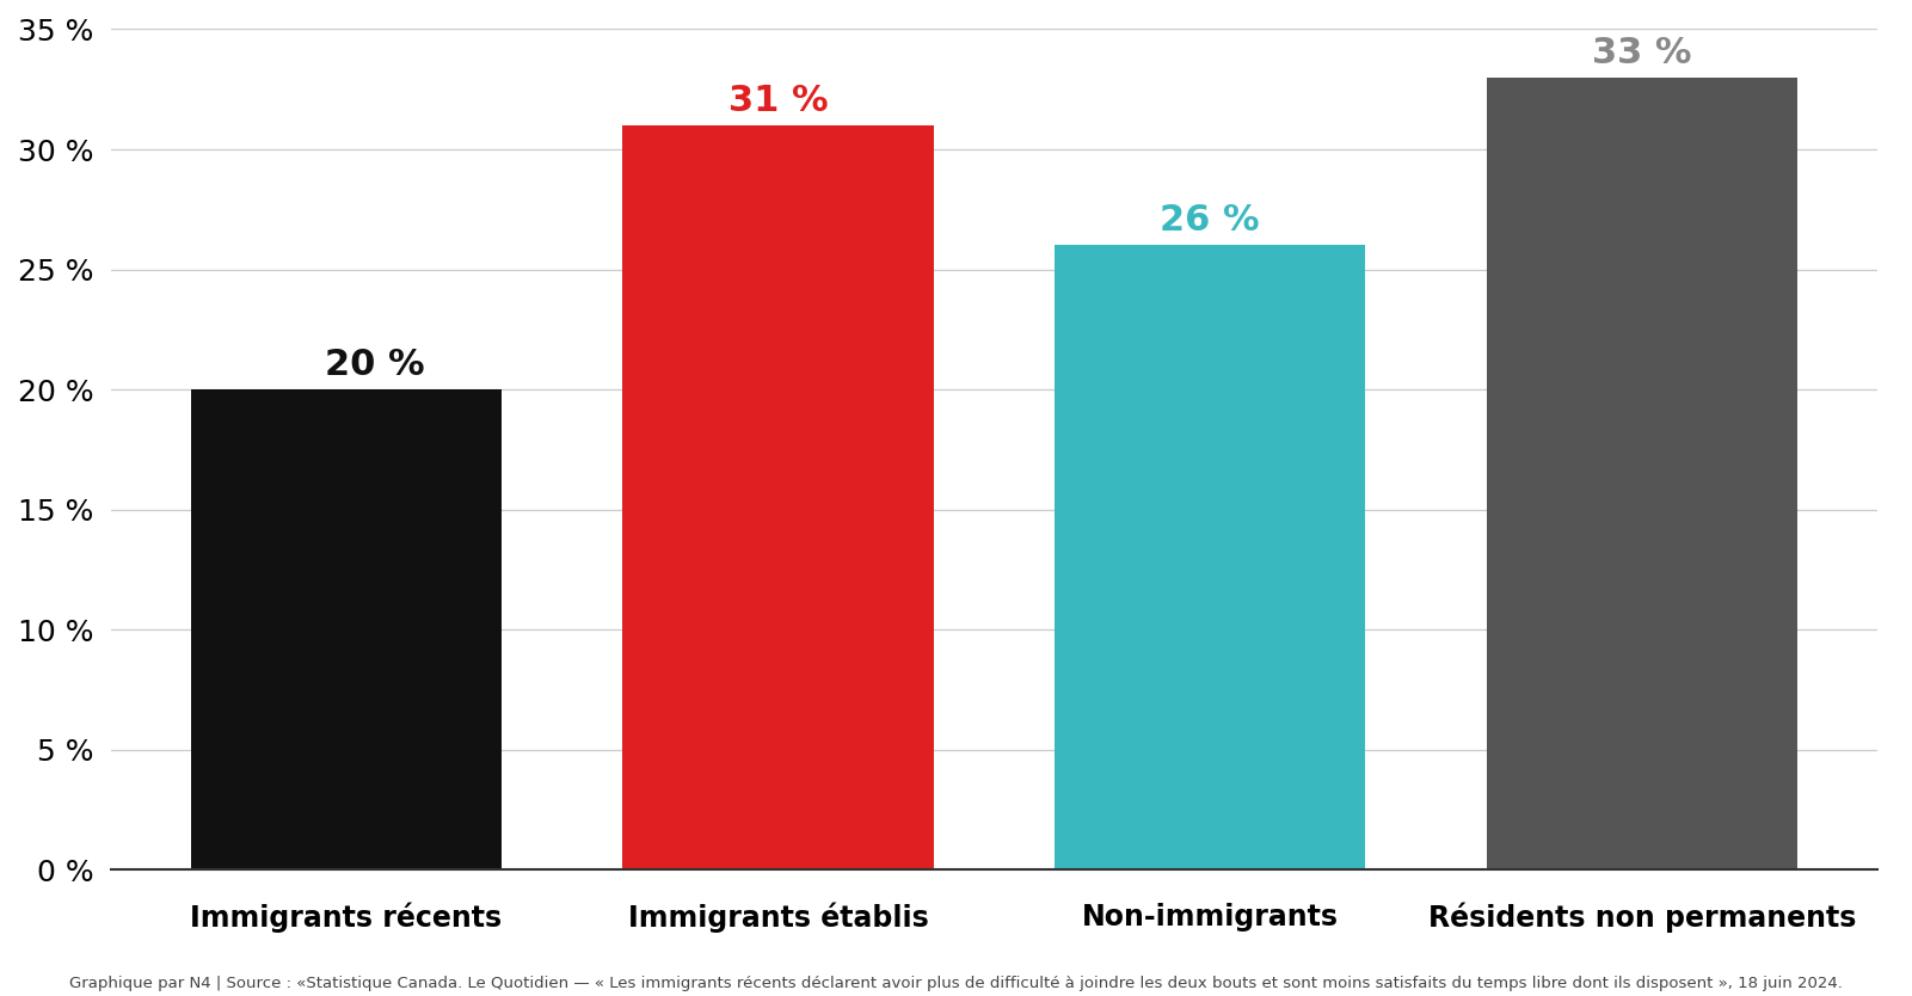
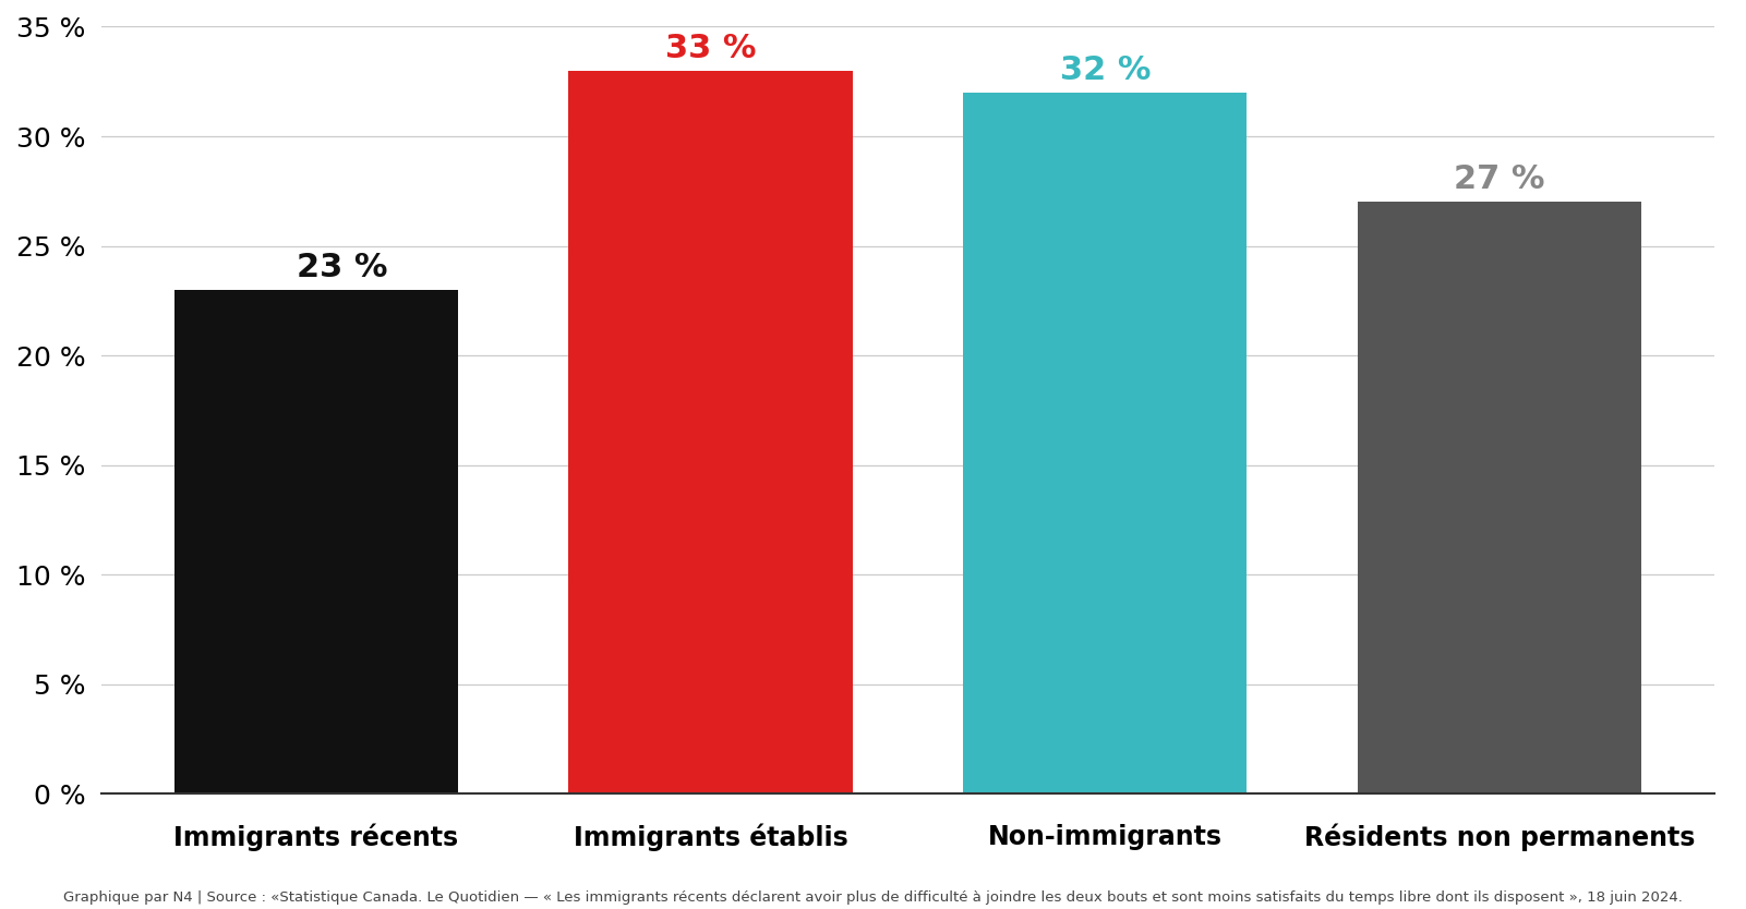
Immigrants récents: 20 -> 23
Immigrants établis: 31 -> 33
Non-immigrants: 26 -> 32
Résidents non permanents: 33 -> 27
